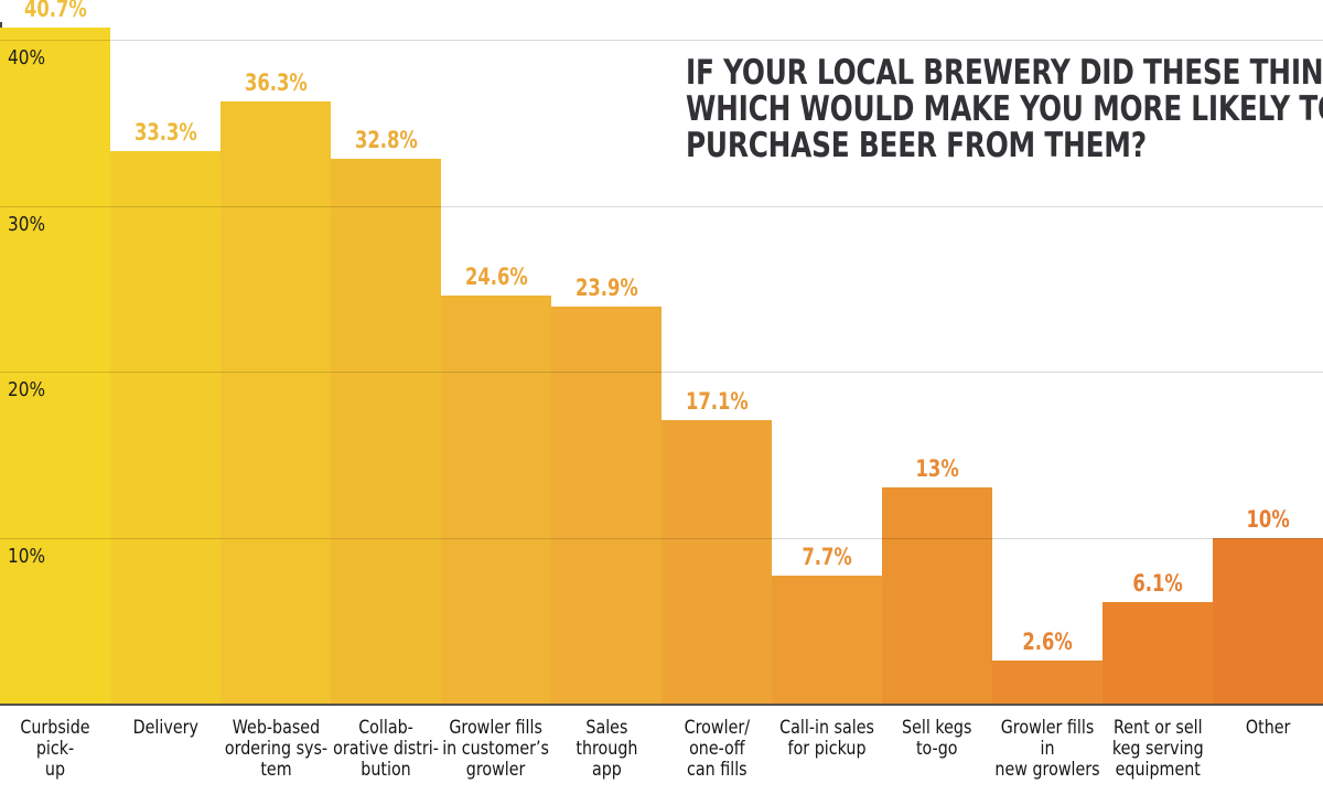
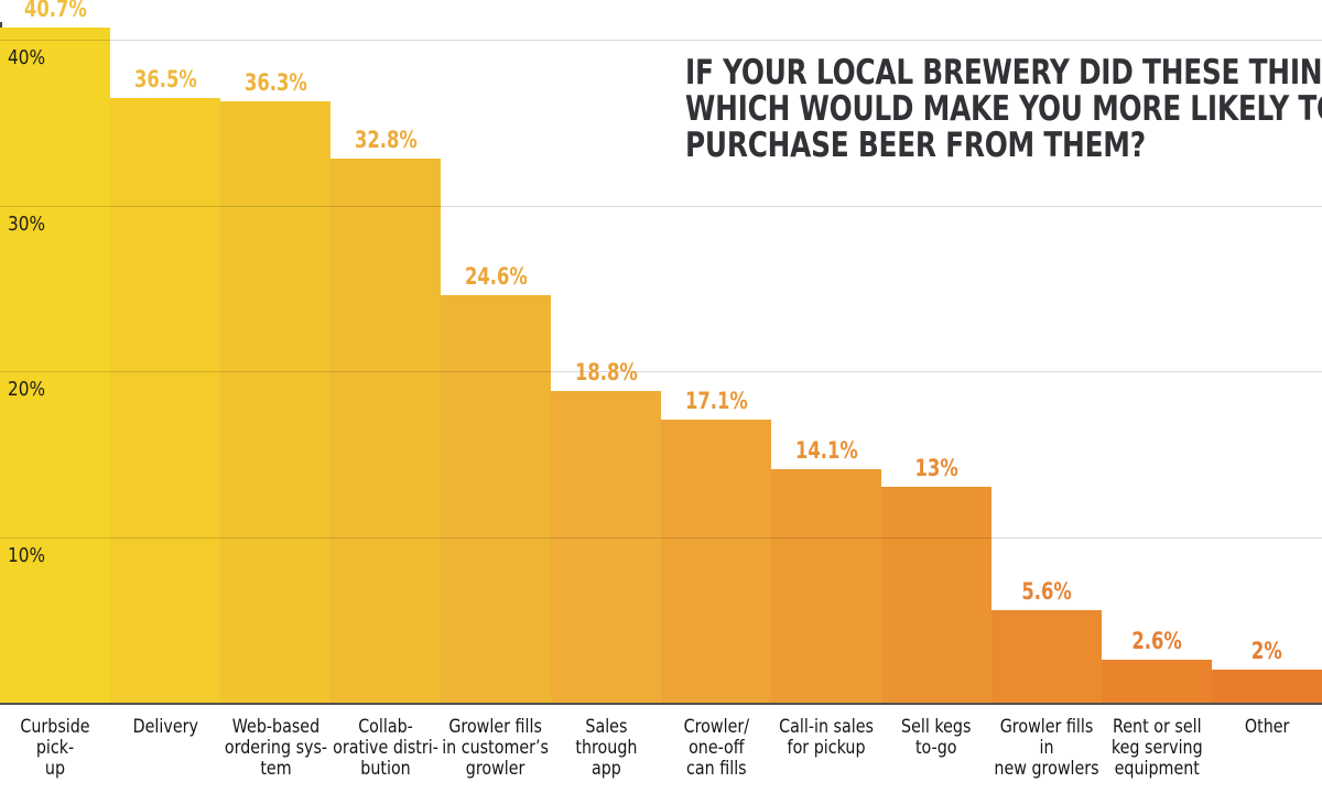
Delivery: 33.3% -> 36.5%
Sales through app: 23.9% -> 18.8%
Call-in sales for pickup: 7.7% -> 14.1%
Growler fills in new growlers: 2.6% -> 5.6%
Rent or sell keg serving equipment: 6.1% -> 2.6%
Other: 10% -> 2%
